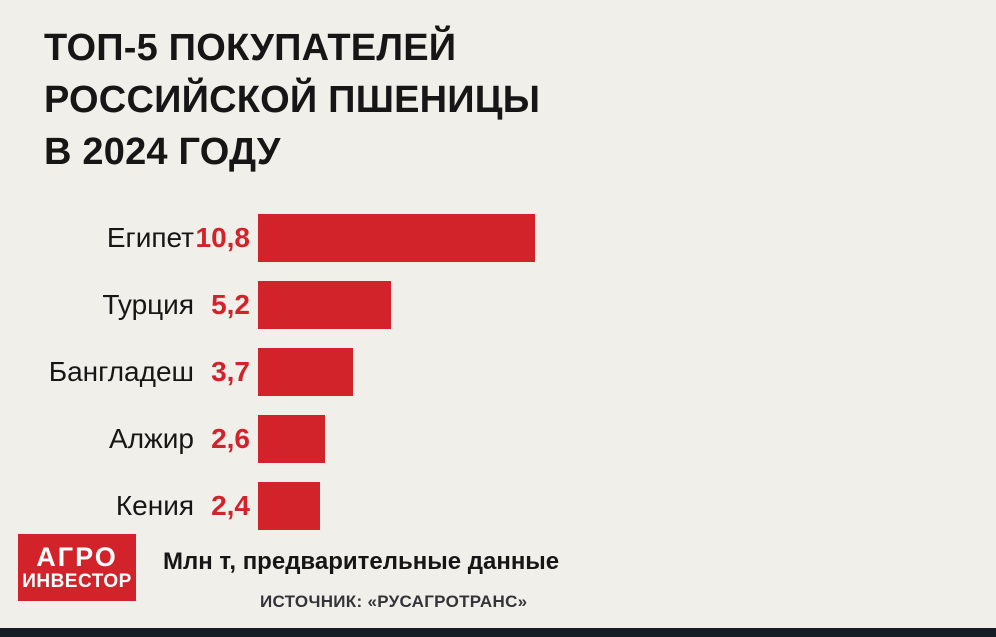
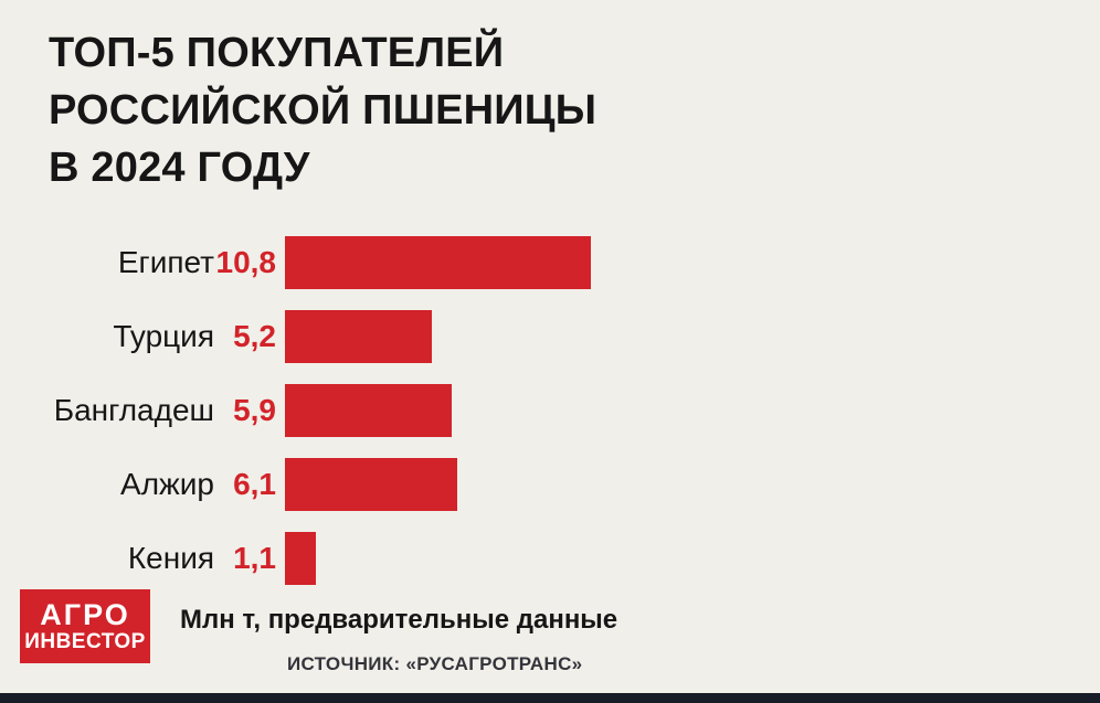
Бангладеш: 3,7 -> 5,9
Алжир: 2,6 -> 6,1
Кения: 2,4 -> 1,1
